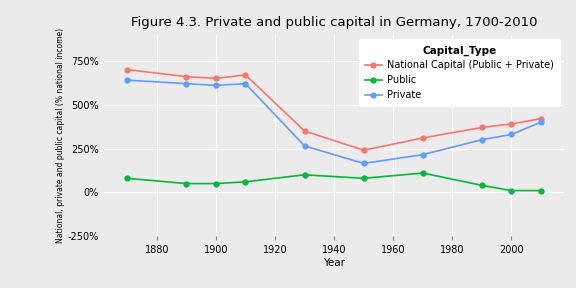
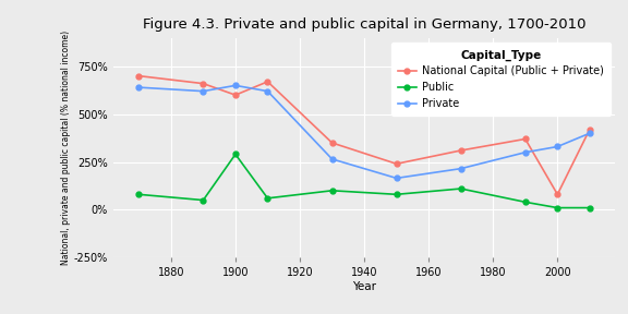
National Capital (Public + Private)/1900: 650% -> 600%
Public/1900: 50% -> 290%
Private/1900: 610% -> 650%
National Capital (Public + Private)/2000: 390% -> 80%
